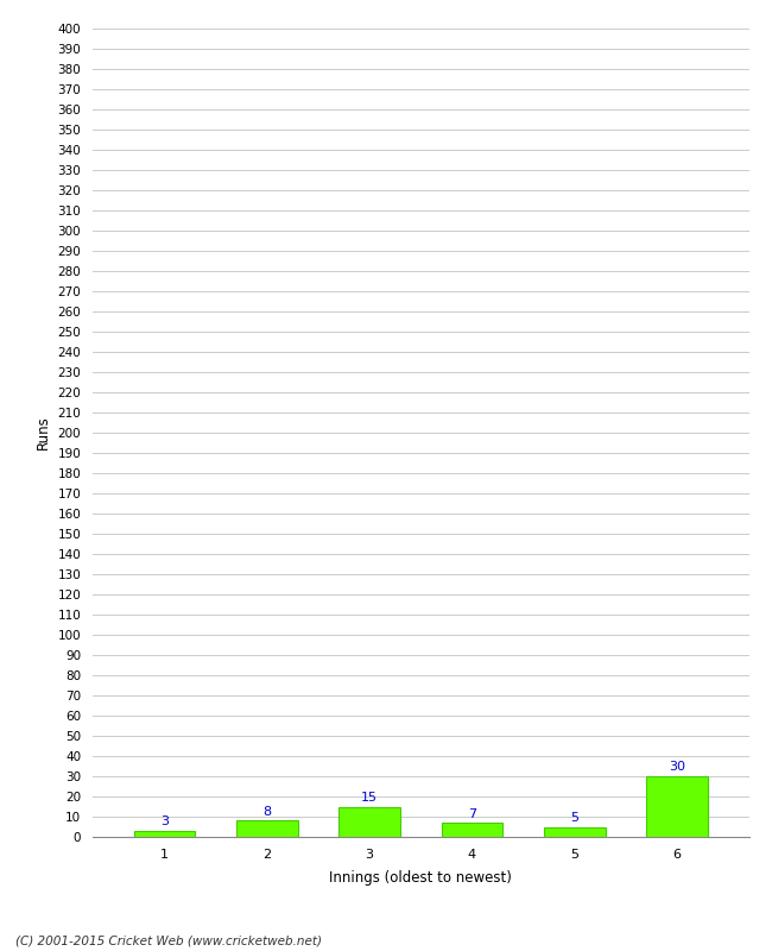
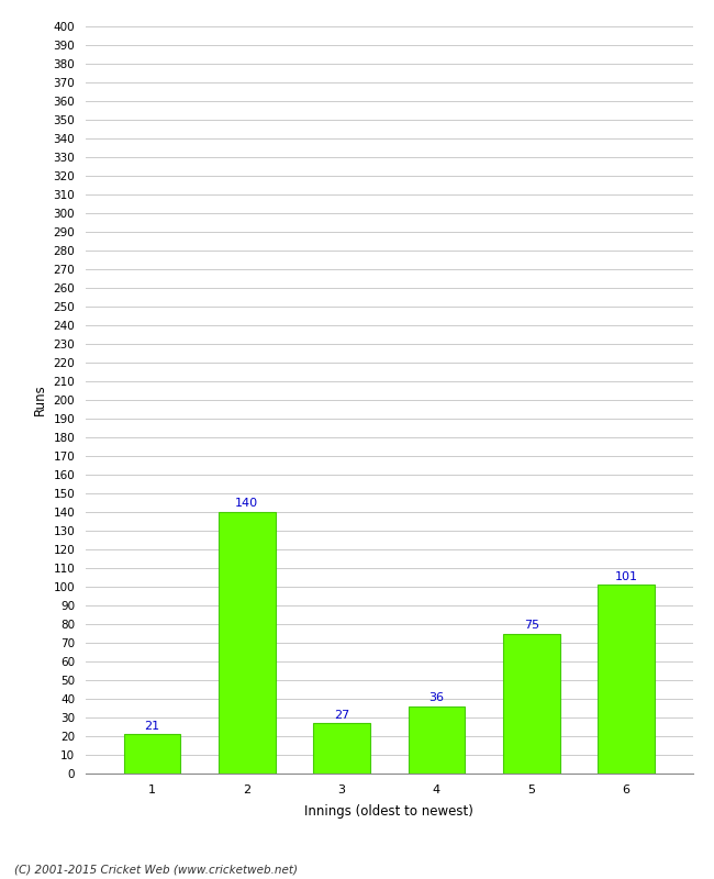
1: 3 -> 21
2: 8 -> 140
3: 15 -> 27
4: 7 -> 36
5: 5 -> 75
6: 30 -> 101
